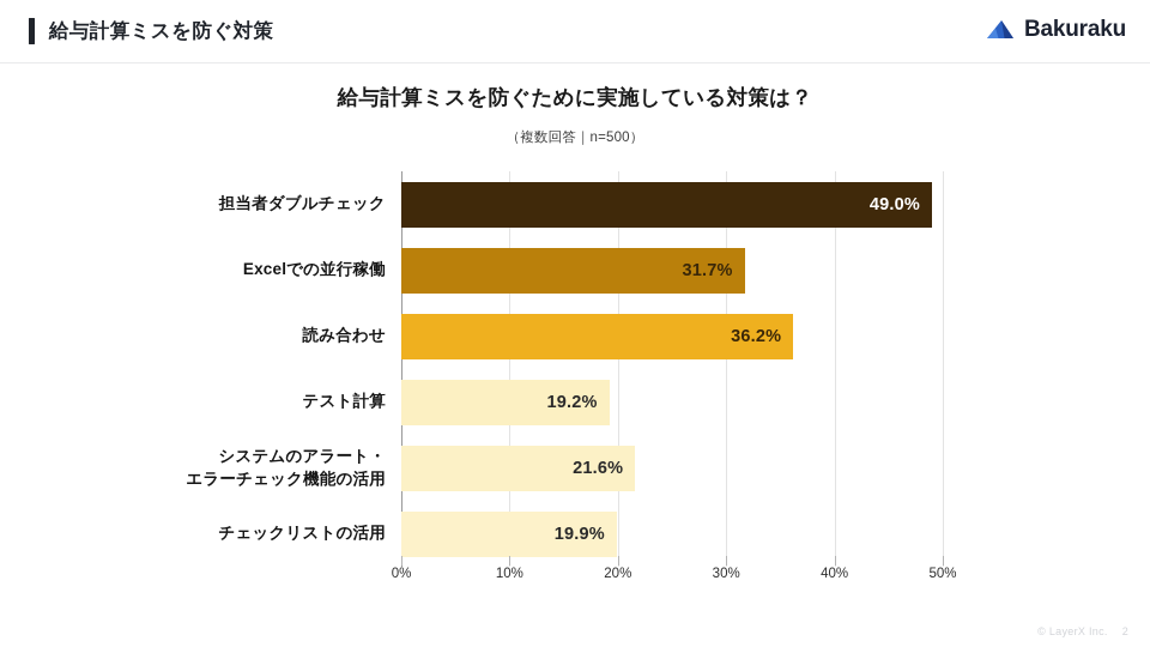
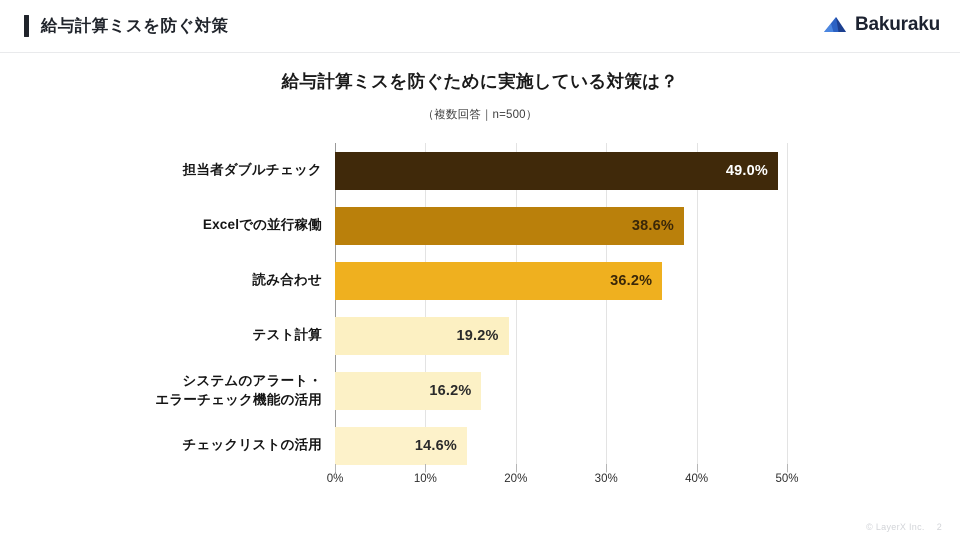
Excelでの並行稼働: 31.7% -> 38.6%
システムのアラート・ エラーチェック機能の活用: 21.6% -> 16.2%
チェックリストの活用: 19.9% -> 14.6%
